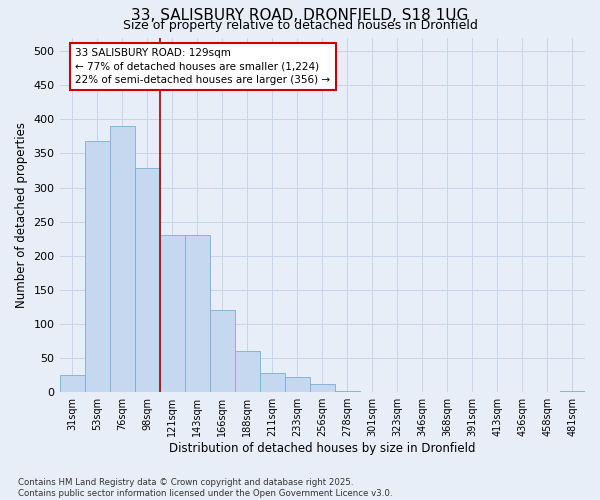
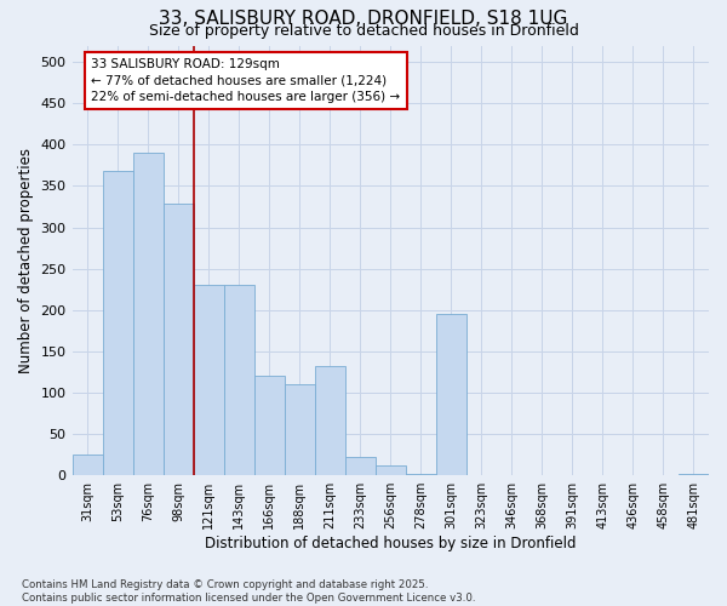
188sqm: 60 -> 110
211sqm: 28 -> 132
301sqm: 1 -> 196
